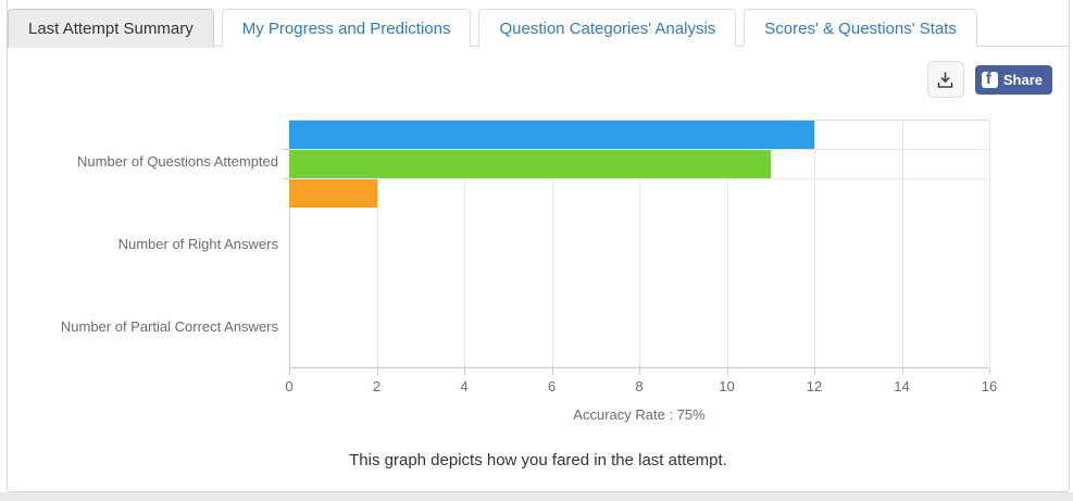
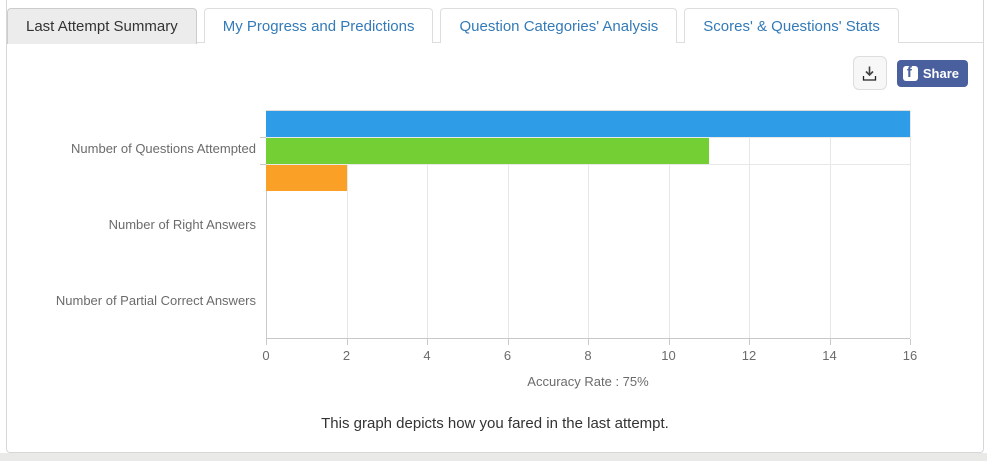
Number of Questions Attempted: 12 -> 16
